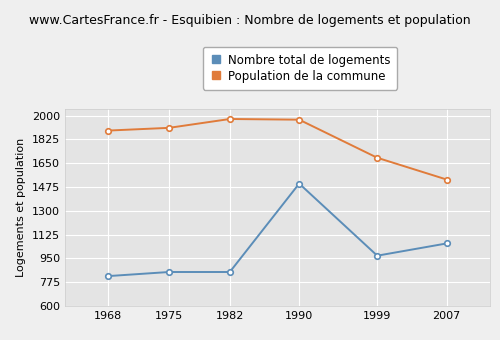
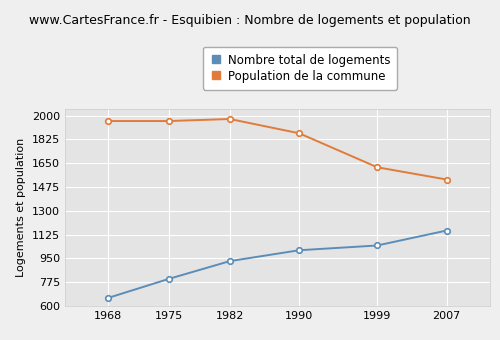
Nombre total de logements/1968: 820 -> 660
Population de la commune/1968: 1890 -> 1960
Nombre total de logements/1975: 850 -> 800
Population de la commune/1975: 1910 -> 1960
Nombre total de logements/1982: 850 -> 930
Nombre total de logements/1990: 1500 -> 1010
Population de la commune/1990: 1970 -> 1870
Nombre total de logements/1999: 970 -> 1040
Population de la commune/1999: 1690 -> 1620
Nombre total de logements/2007: 1060 -> 1160
